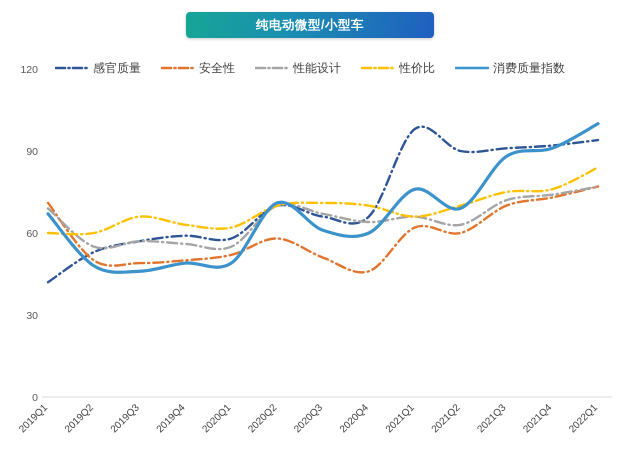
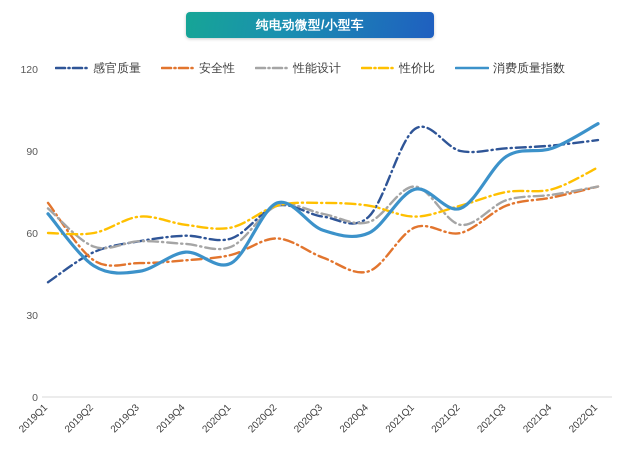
消费质量指数/2019Q4: 49 -> 53
性能设计/2021Q1: 66 -> 77
